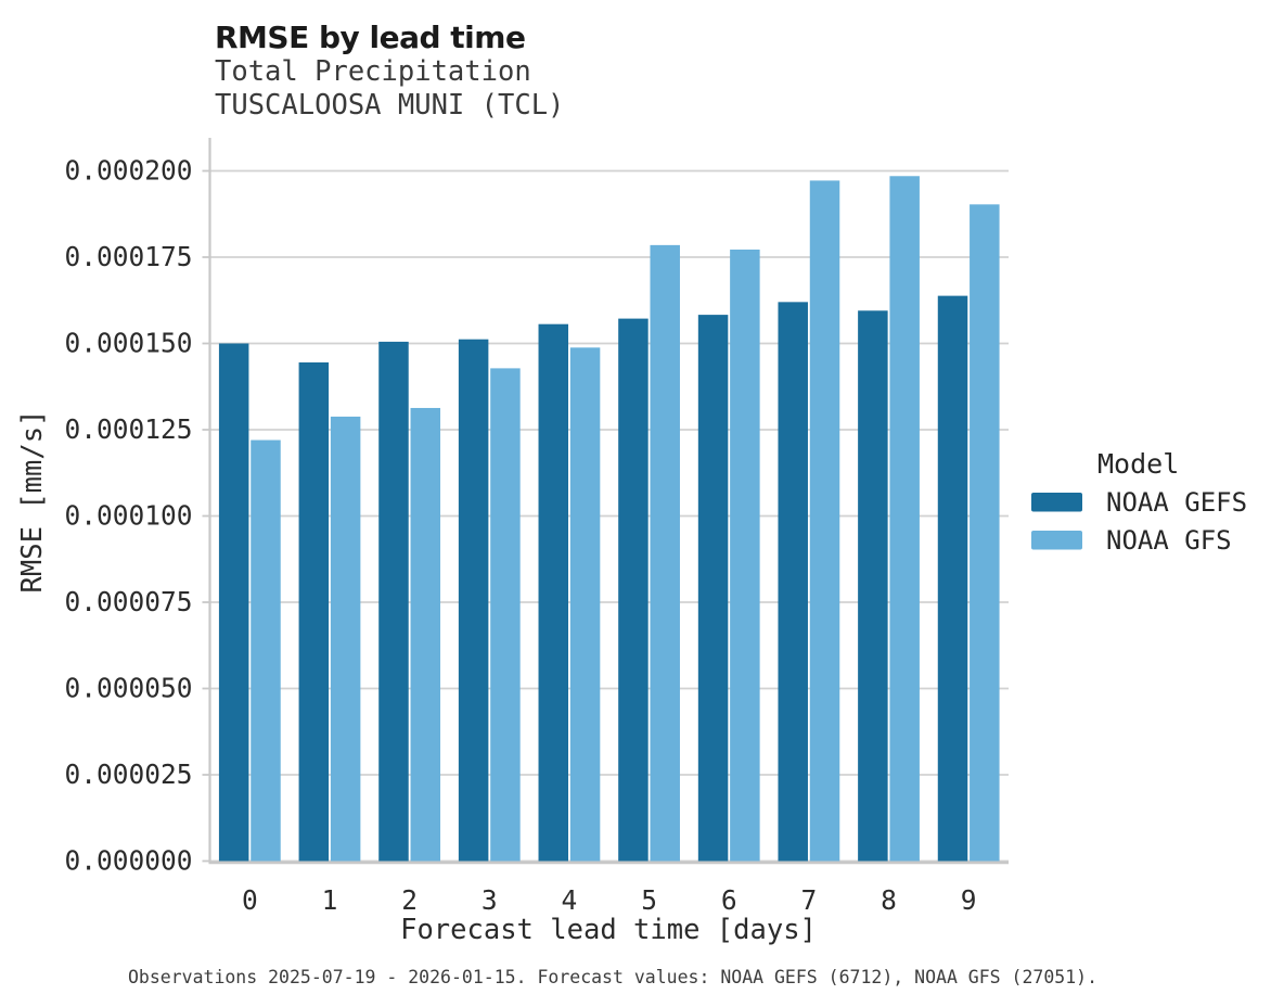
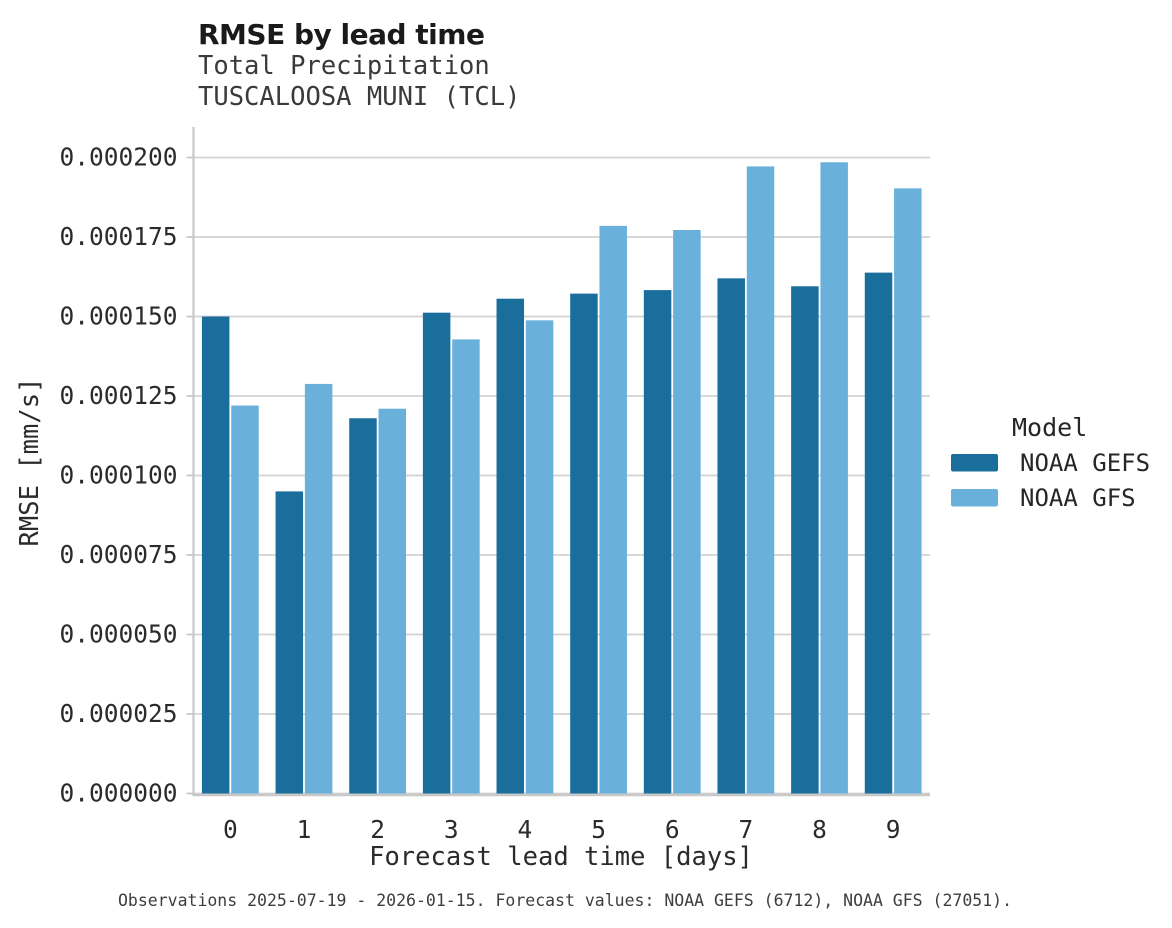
NOAA GEFS/1: 0.000144 -> 0.000095
NOAA GEFS/2: 0.000150 -> 0.000118
NOAA GFS/2: 0.000131 -> 0.000121
